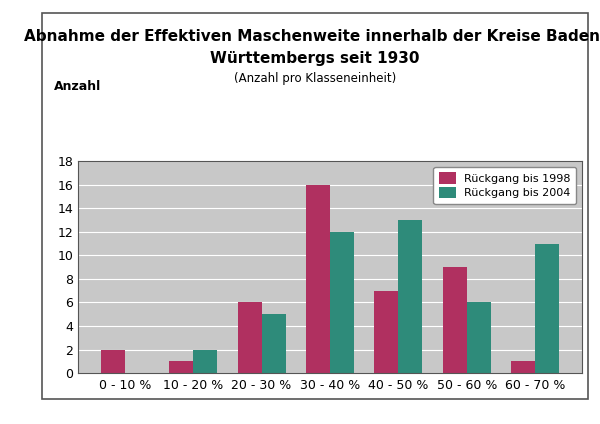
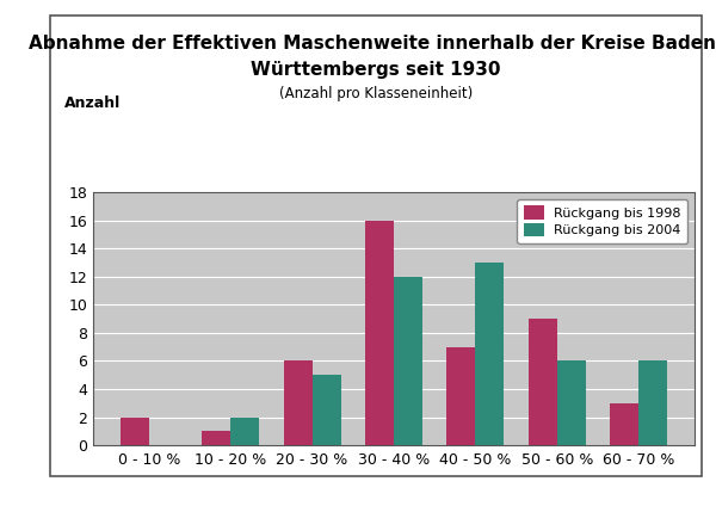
Rückgang bis 1998/60 - 70 %: 1 -> 3
Rückgang bis 2004/60 - 70 %: 11 -> 6
